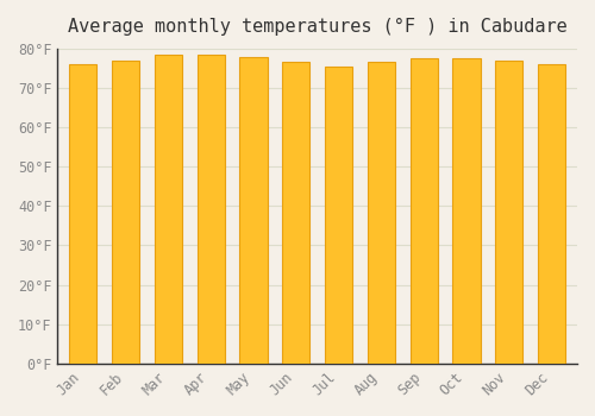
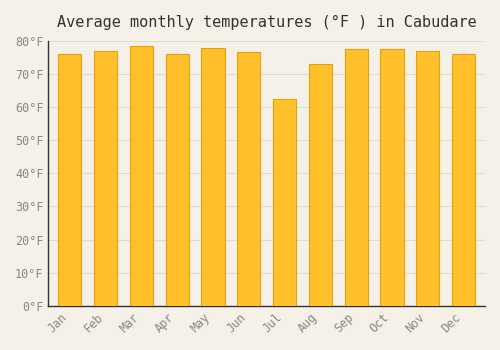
Apr: 78.5°F -> 76.0°F
Jul: 75.5°F -> 62.5°F
Aug: 76.5°F -> 73.0°F
